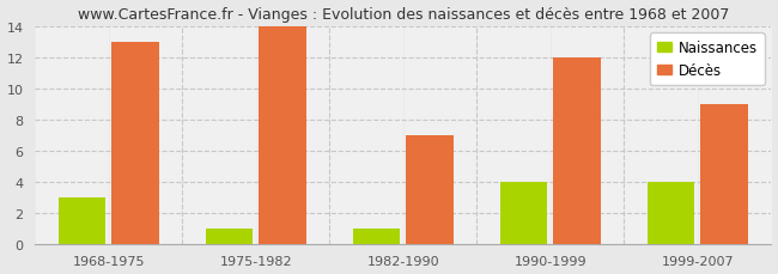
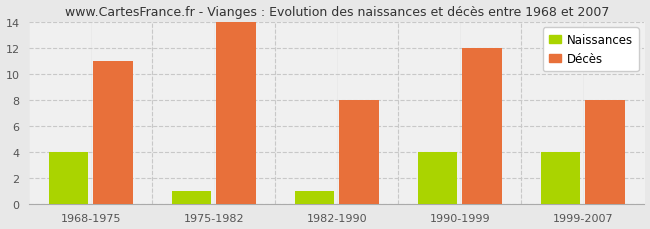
Naissances/1968-1975: 3 -> 4
Décès/1968-1975: 13 -> 11
Décès/1982-1990: 7 -> 8
Décès/1999-2007: 9 -> 8
